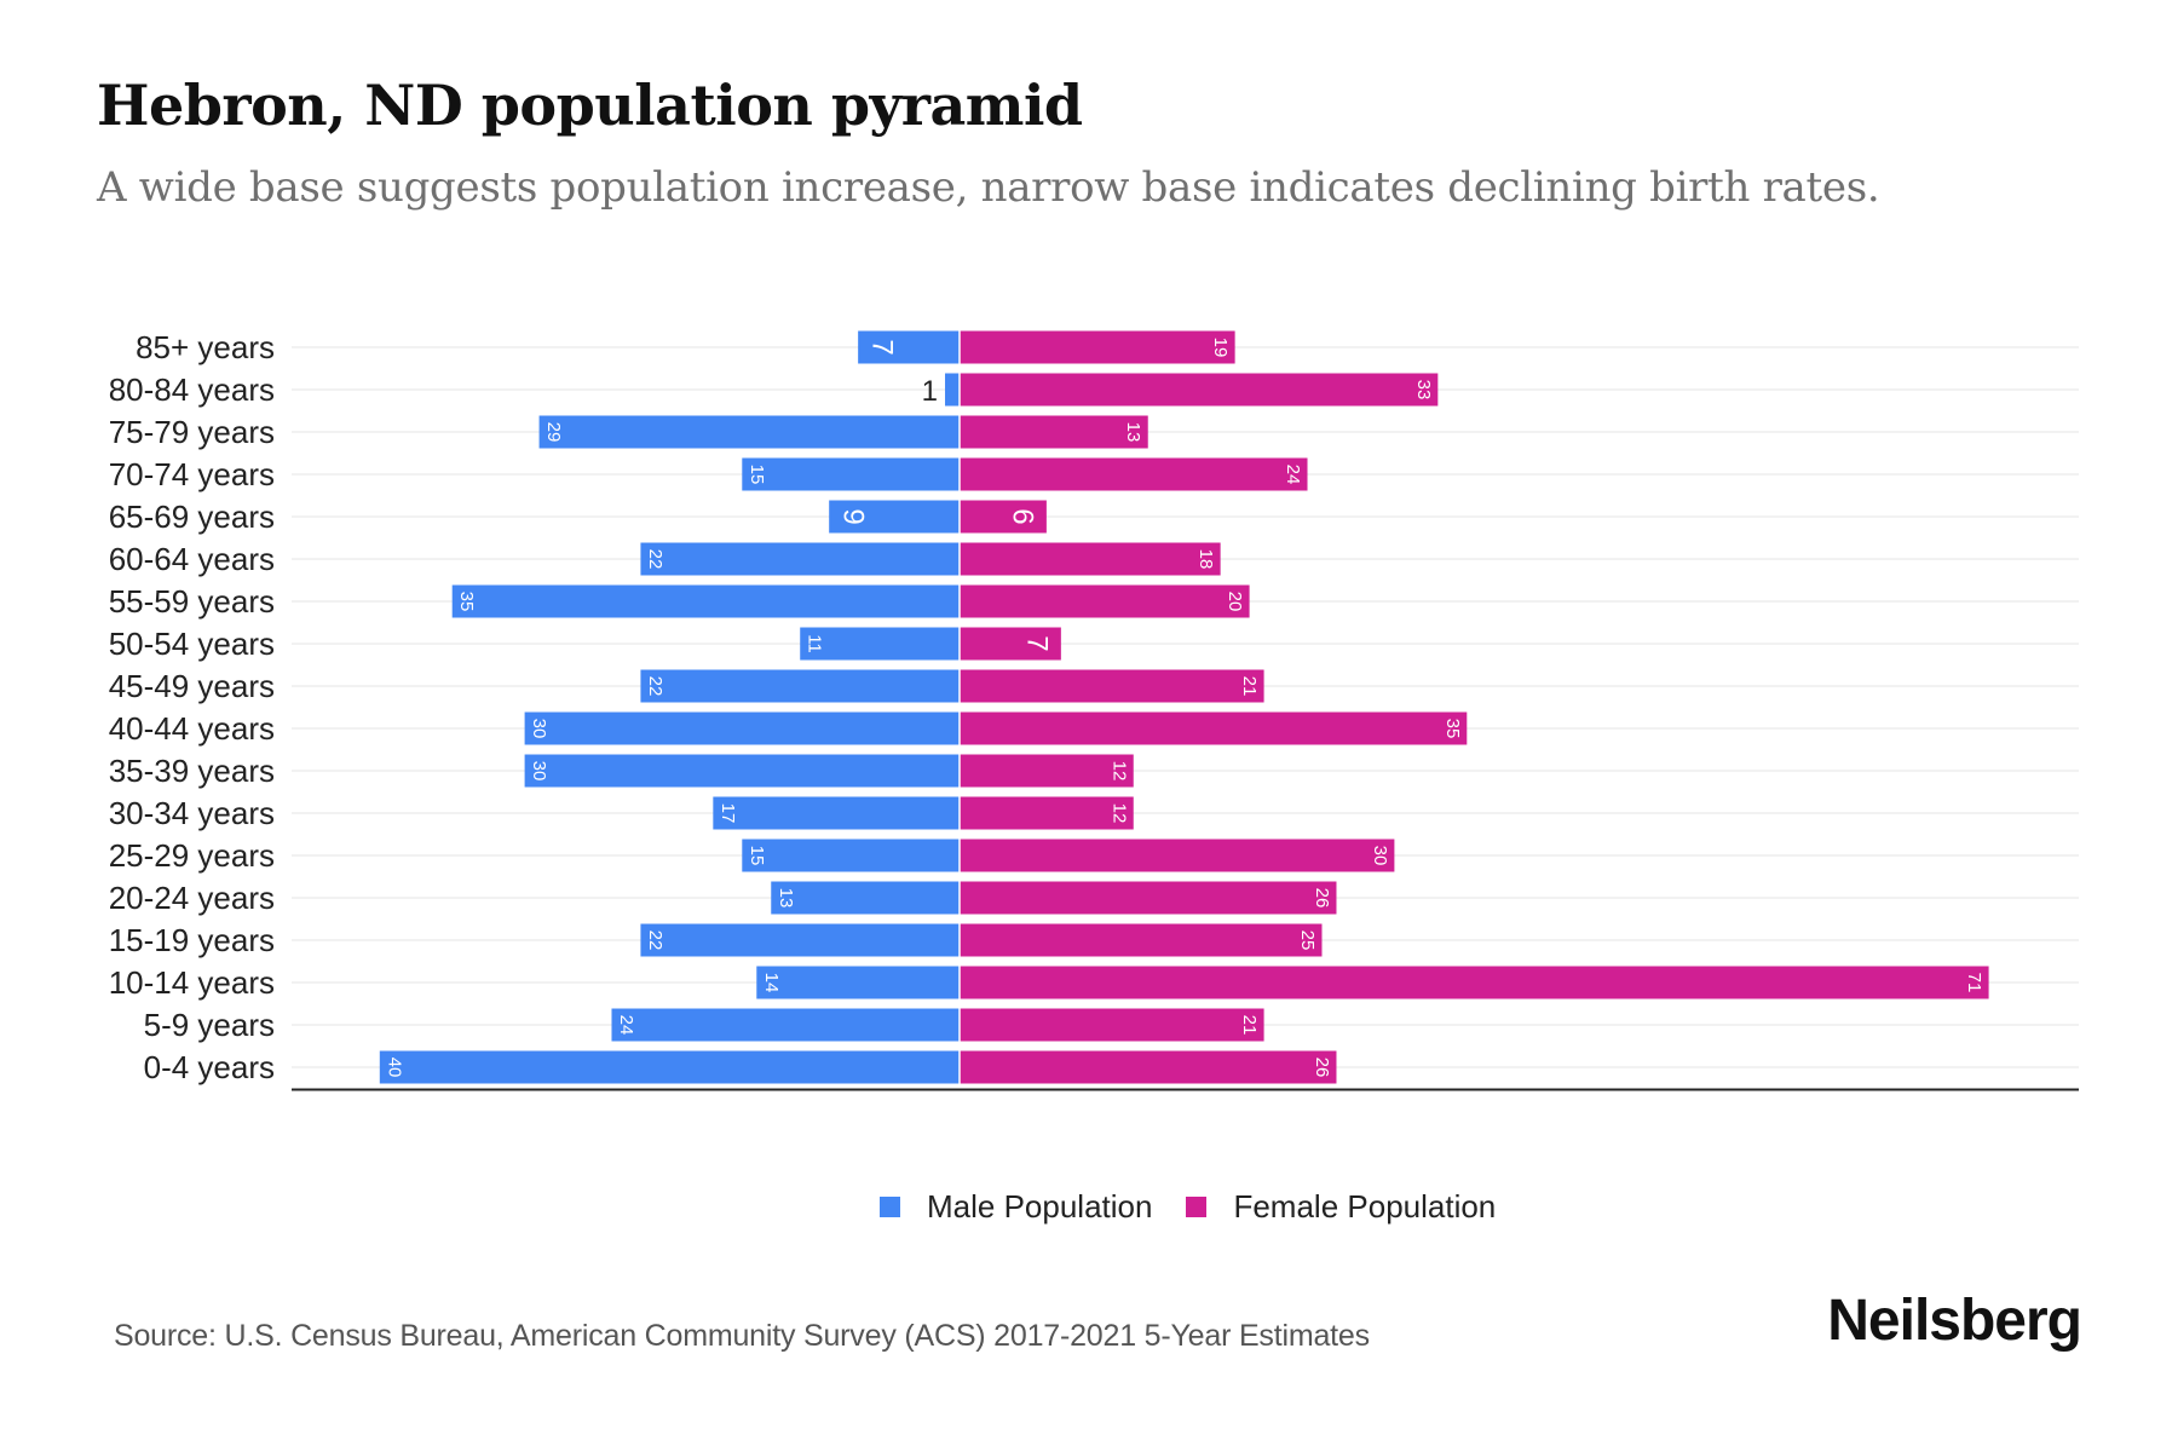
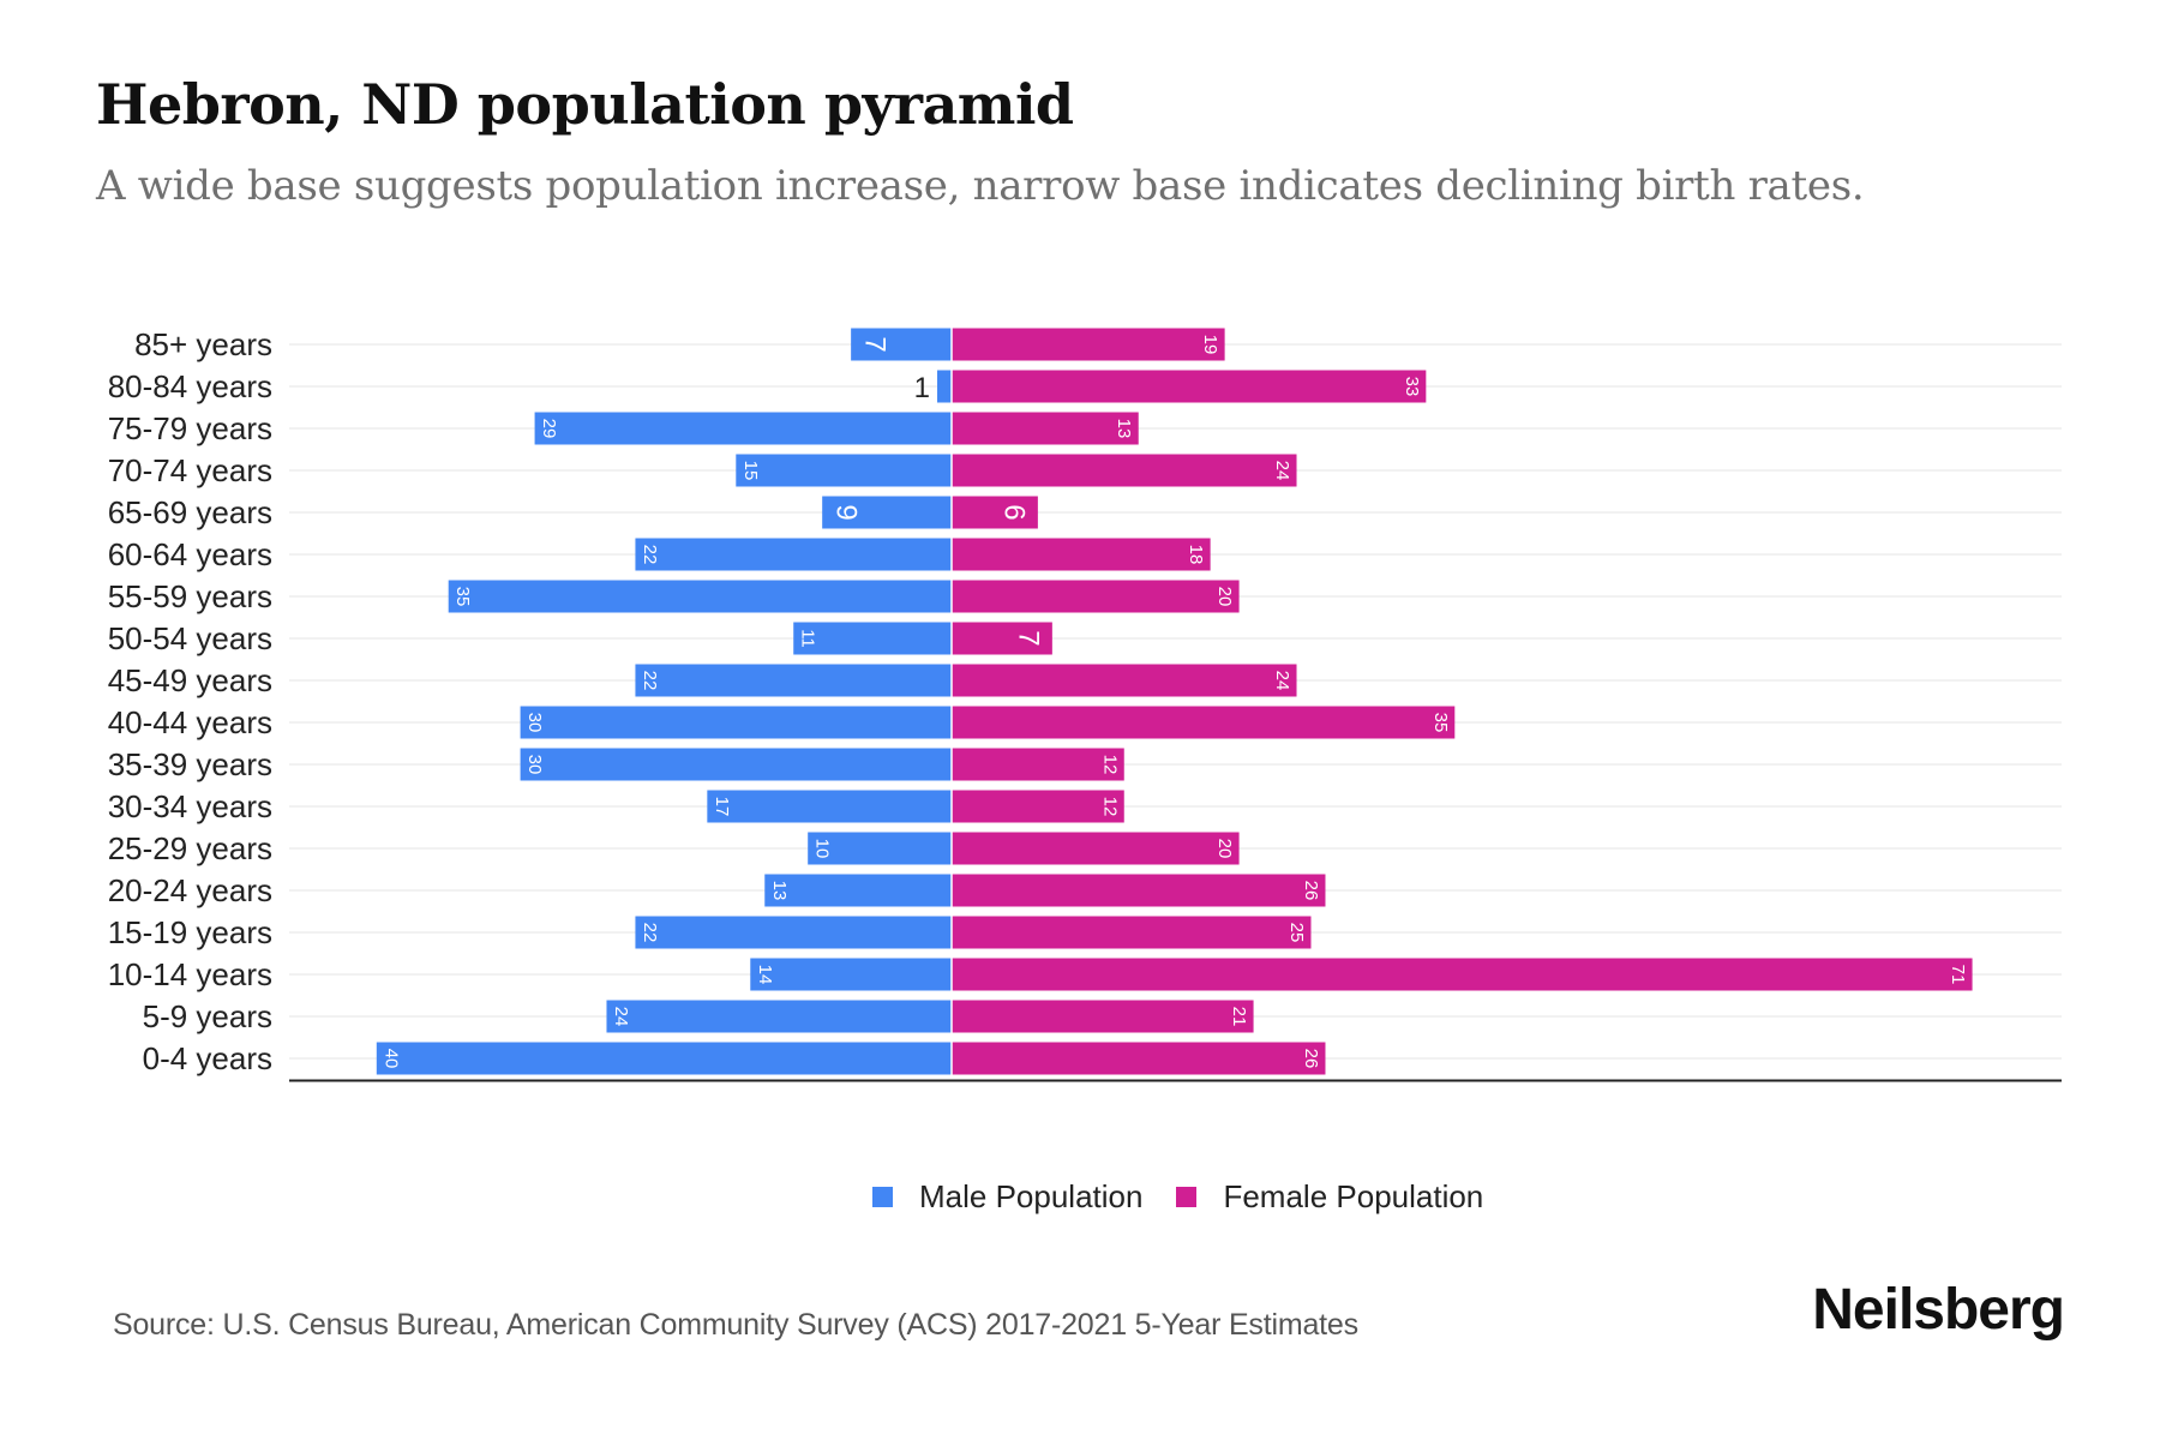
Female Population/45-49 years: 21 -> 24
Male Population/25-29 years: 15 -> 10
Female Population/25-29 years: 30 -> 20
